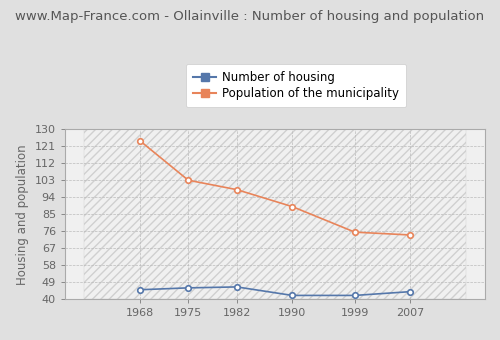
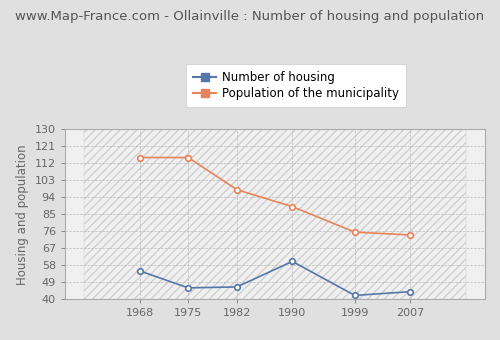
Number of housing/1968: 45 -> 55
Population of the municipality/1968: 124 -> 115
Population of the municipality/1975: 103 -> 115
Number of housing/1990: 42 -> 60
